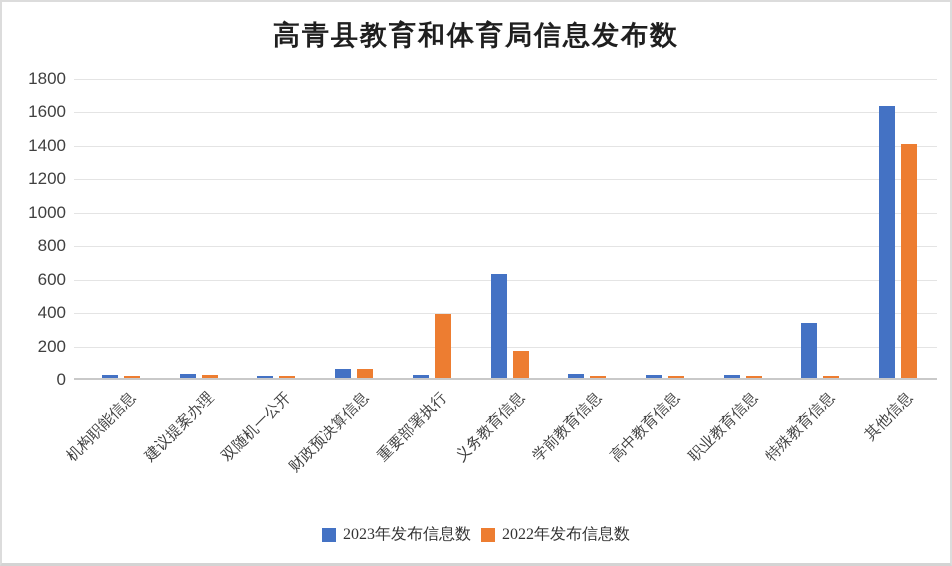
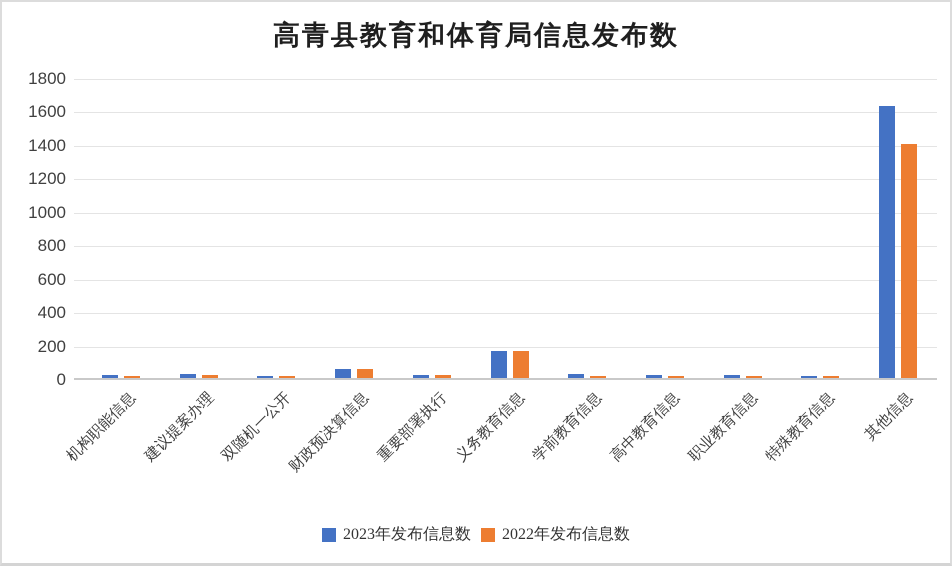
2022年发布信息数/重要部署执行: 380 -> 20
2023年发布信息数/义务教育信息: 620 -> 160
2023年发布信息数/特殊教育信息: 330 -> 20
